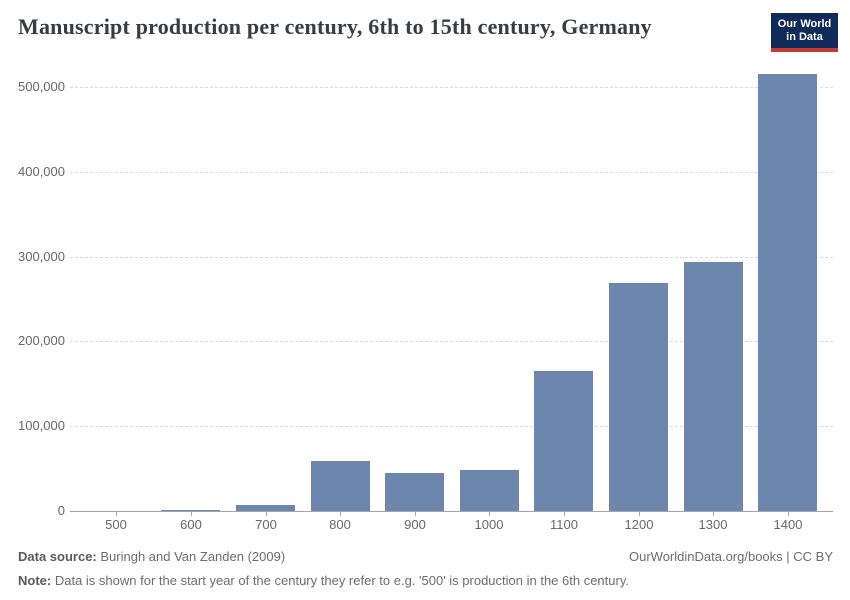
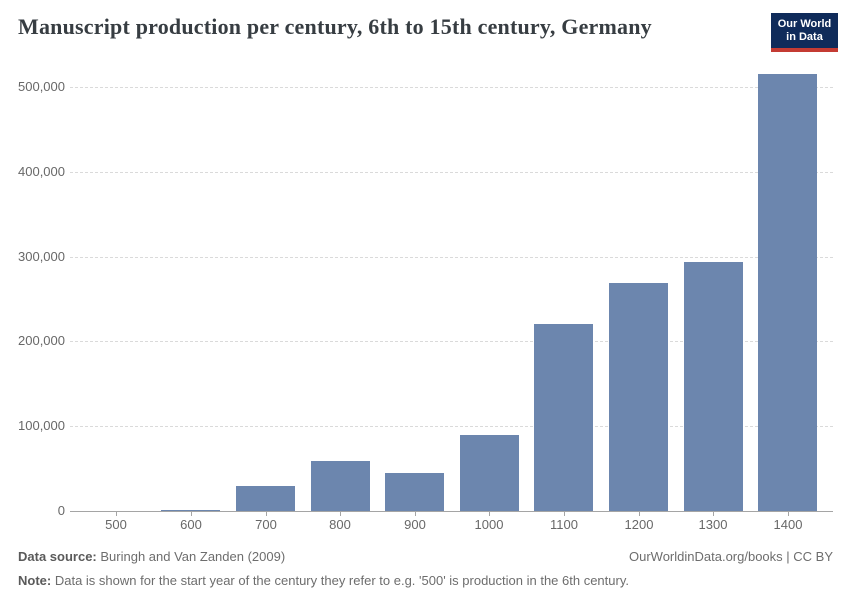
700: 10000 -> 30000
1000: 50000 -> 90000
1100: 170000 -> 220000
